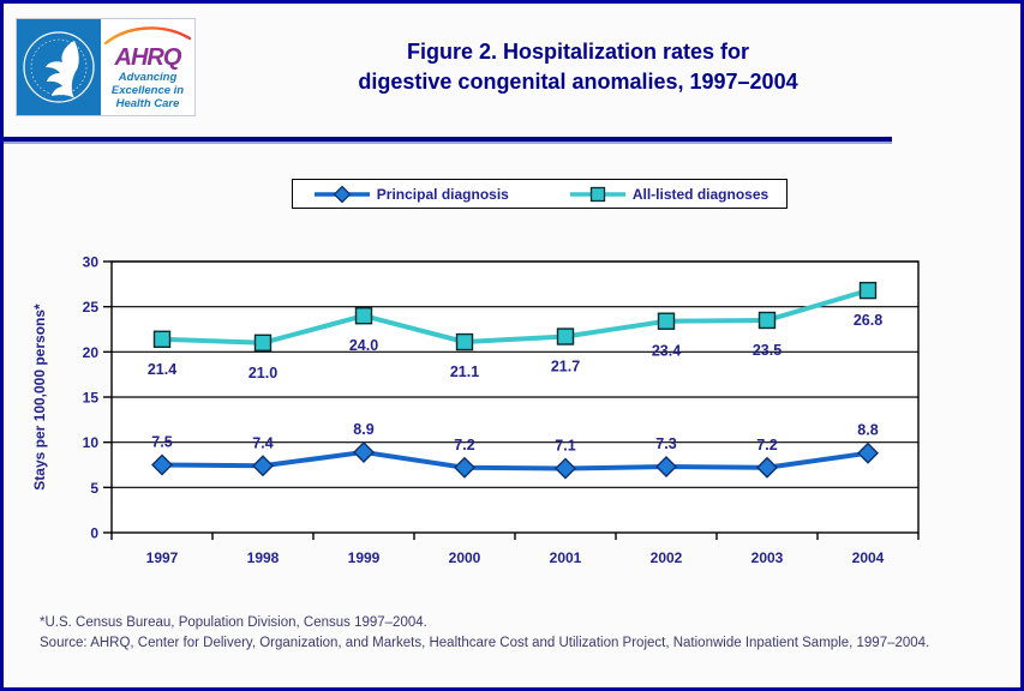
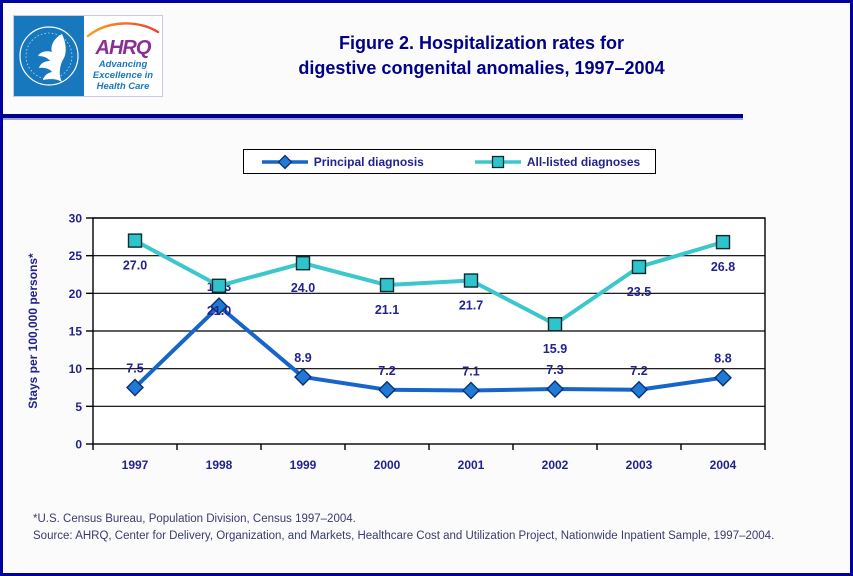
All-listed diagnoses/1997: 21.4 -> 27.0
Principal diagnosis/1998: 7.4 -> 18.3
All-listed diagnoses/2002: 23.4 -> 15.9
